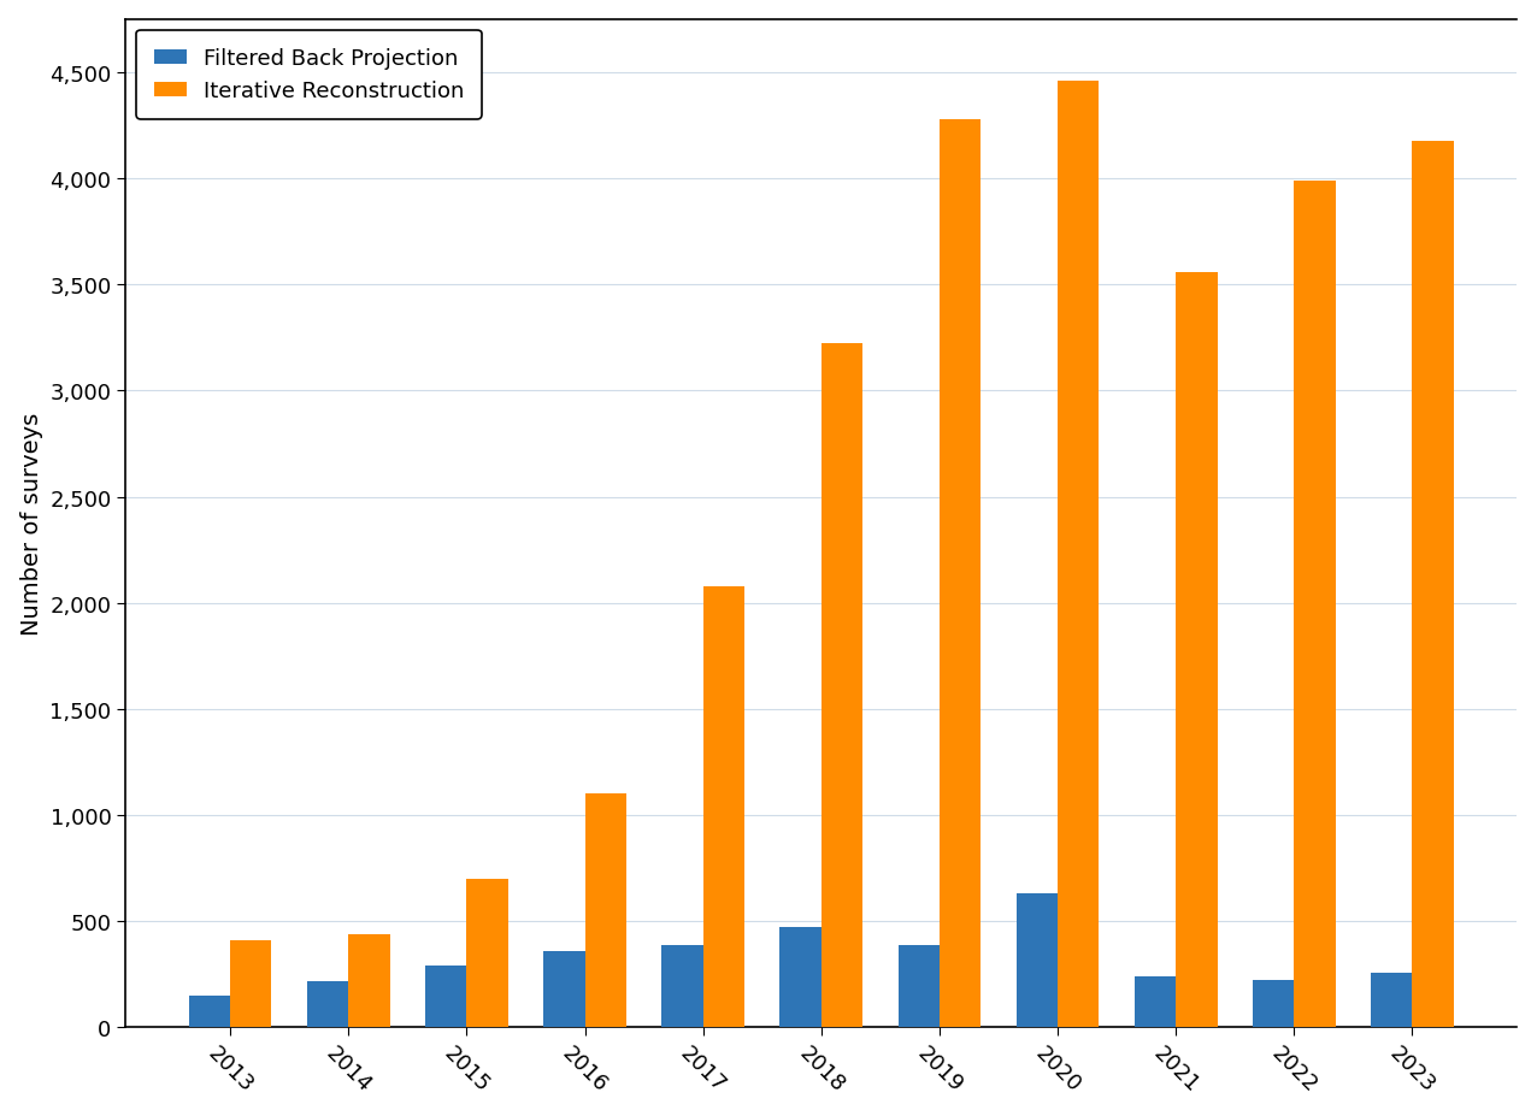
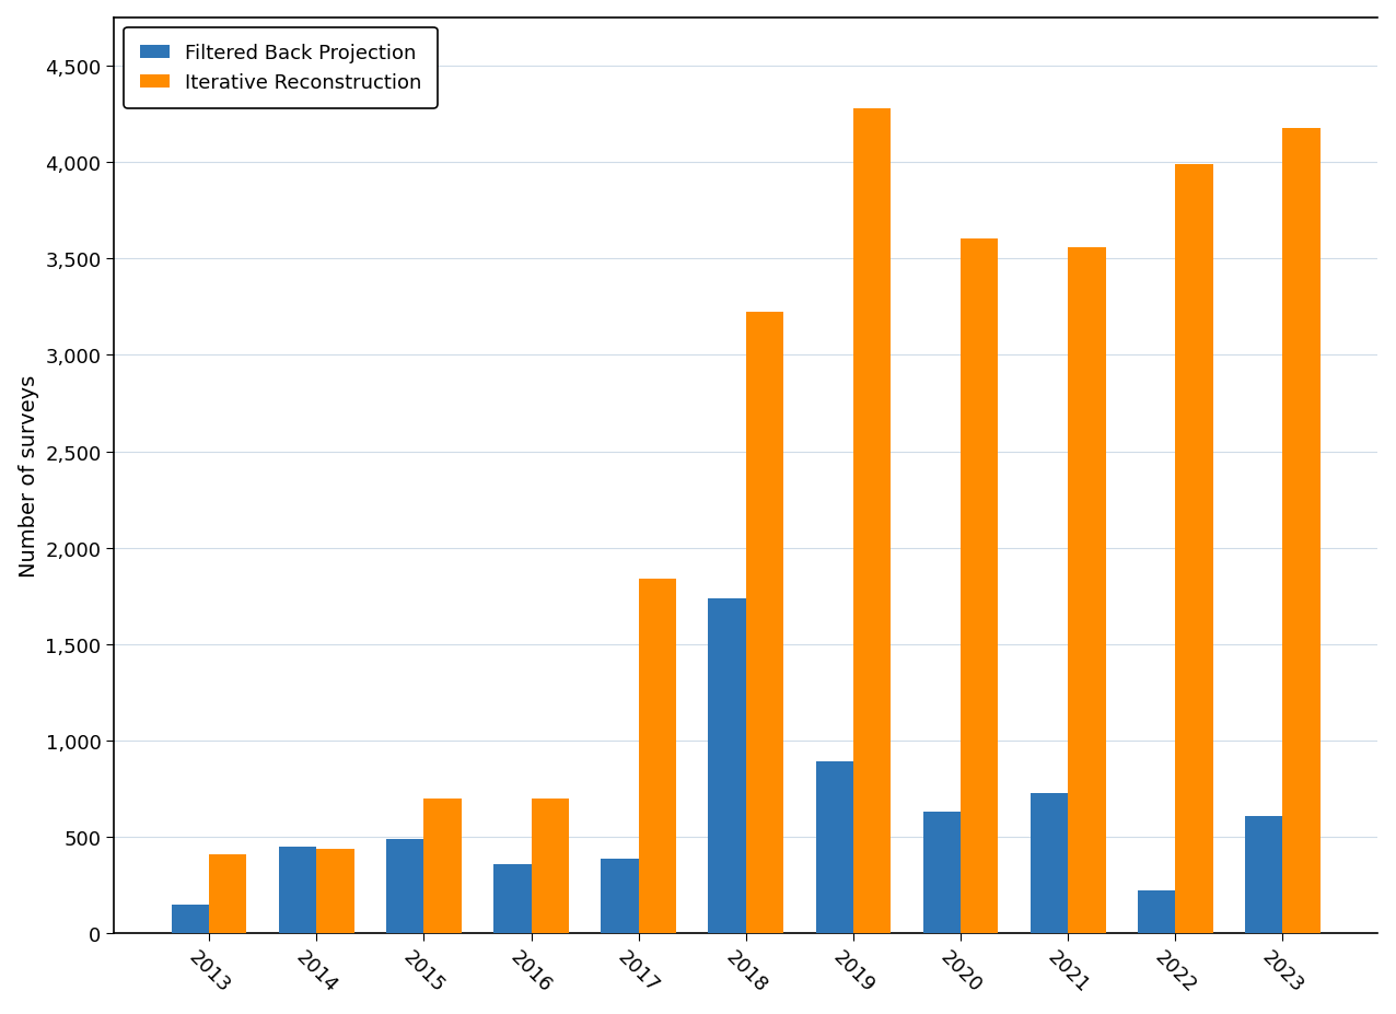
Filtered Back Projection/2014: 220 -> 450
Filtered Back Projection/2015: 290 -> 490
Iterative Reconstruction/2016: 1,100 -> 700
Iterative Reconstruction/2017: 2,080 -> 1,840
Filtered Back Projection/2018: 480 -> 1,740
Filtered Back Projection/2019: 390 -> 890
Iterative Reconstruction/2020: 4,460 -> 3,600
Filtered Back Projection/2021: 240 -> 730
Filtered Back Projection/2023: 260 -> 610
